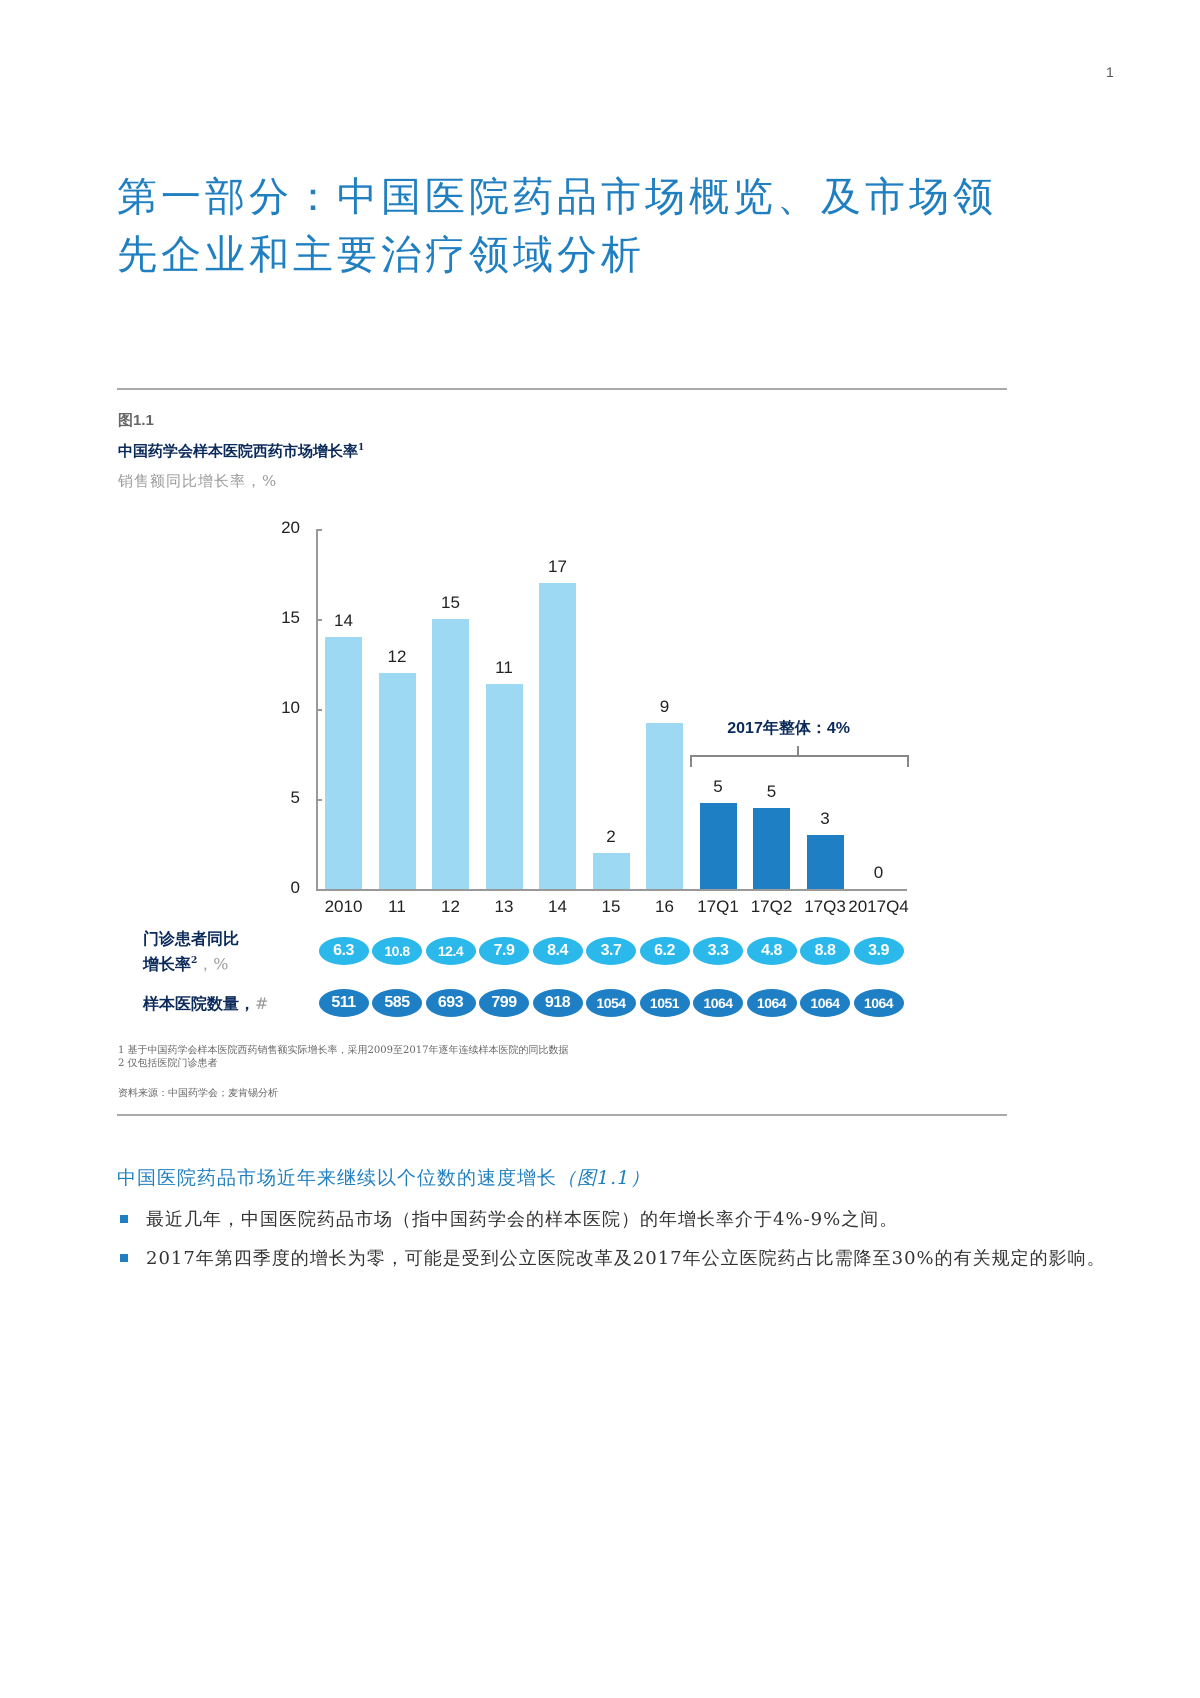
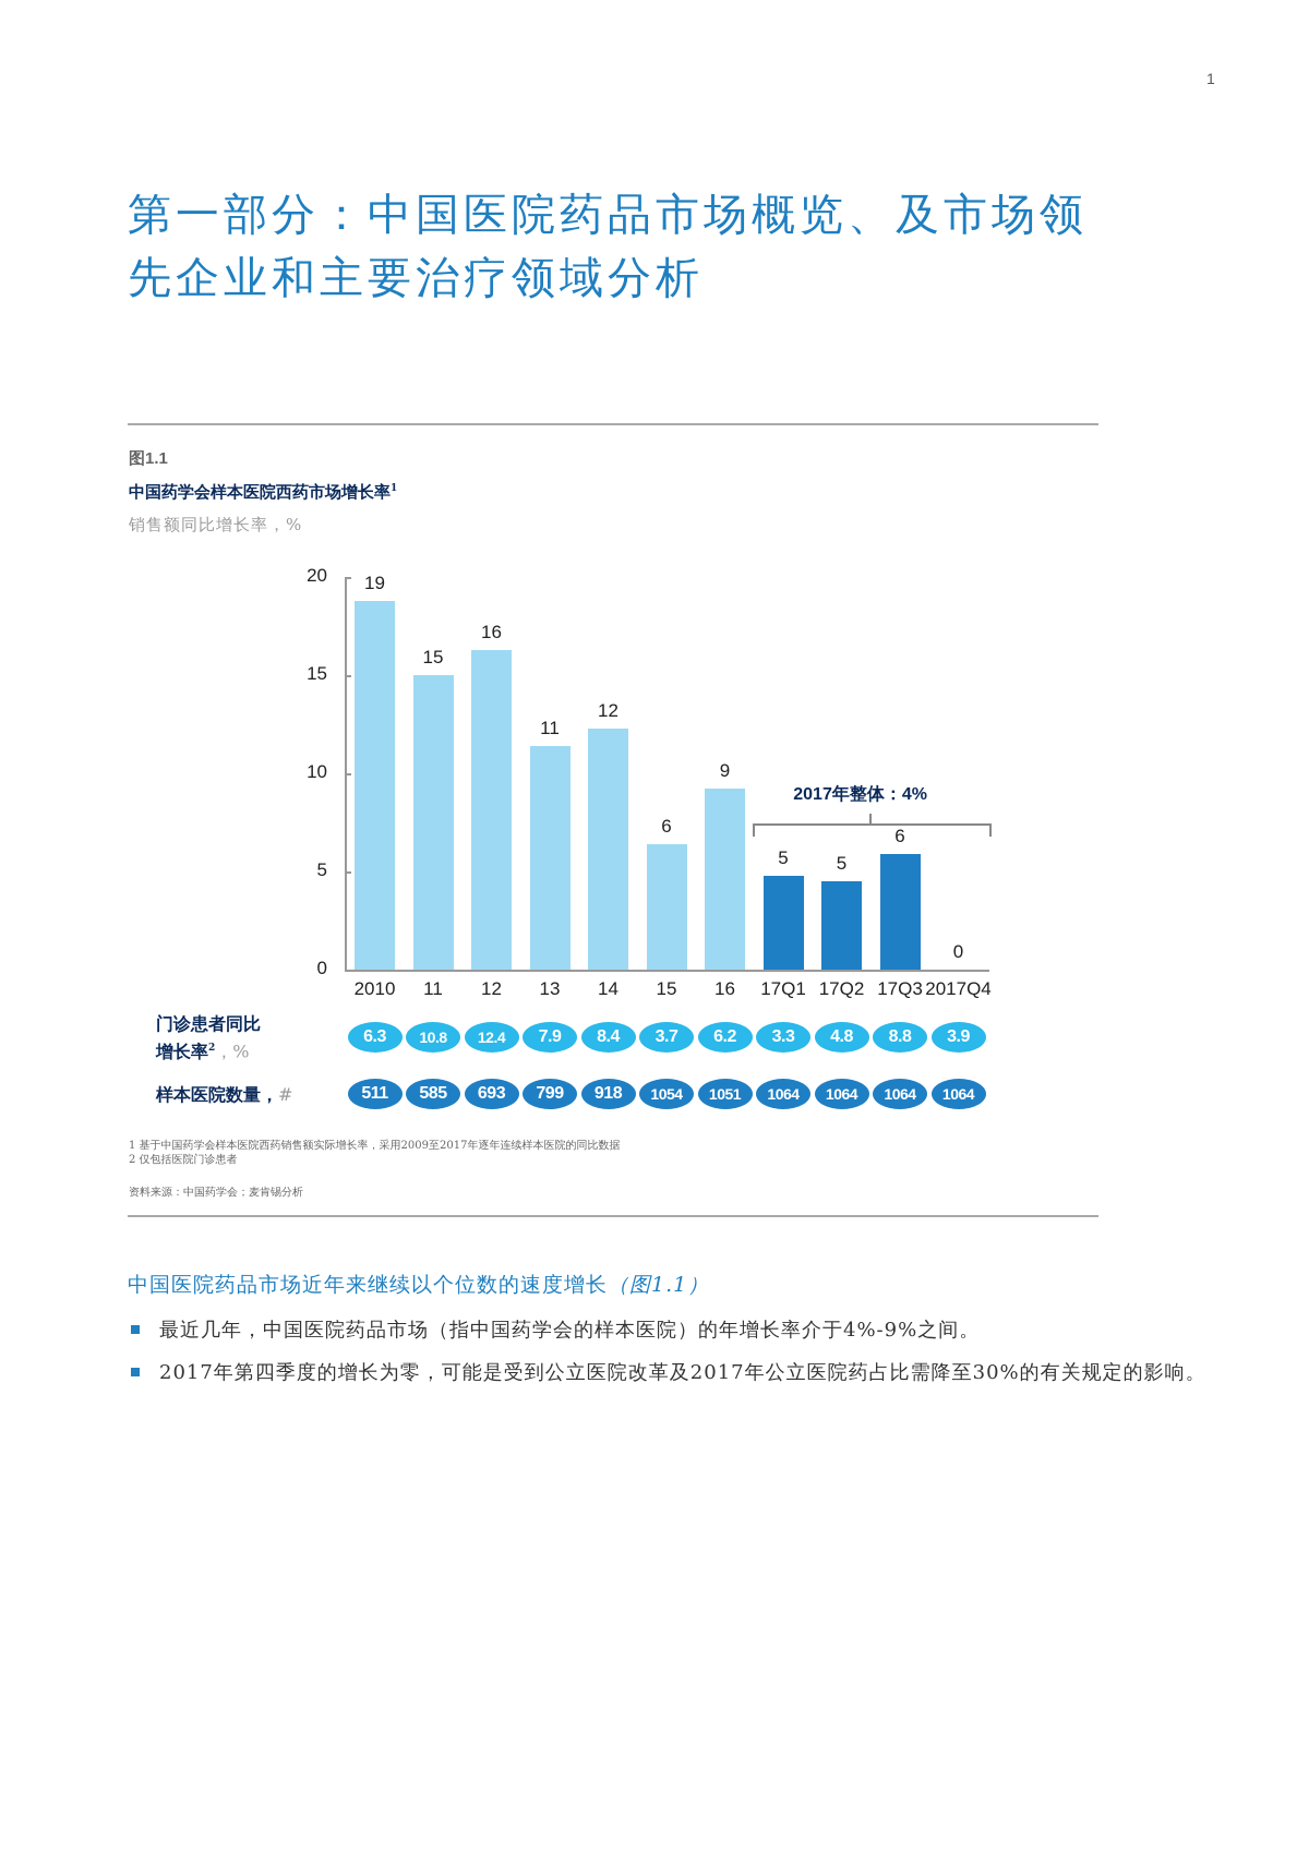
2010: 14 -> 19
11: 12 -> 15
12: 15 -> 16
14: 17 -> 12
15: 2 -> 6
17Q3: 3 -> 6
